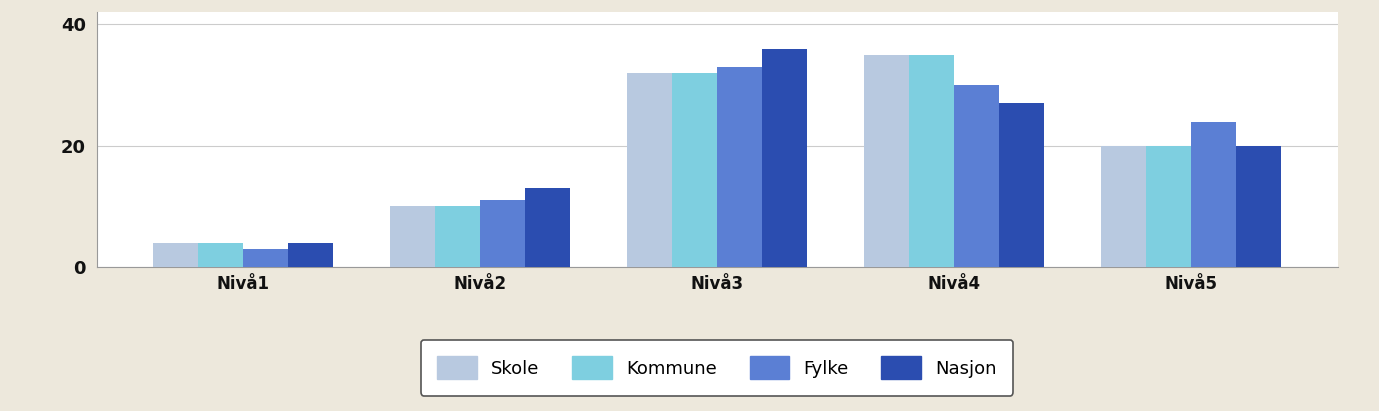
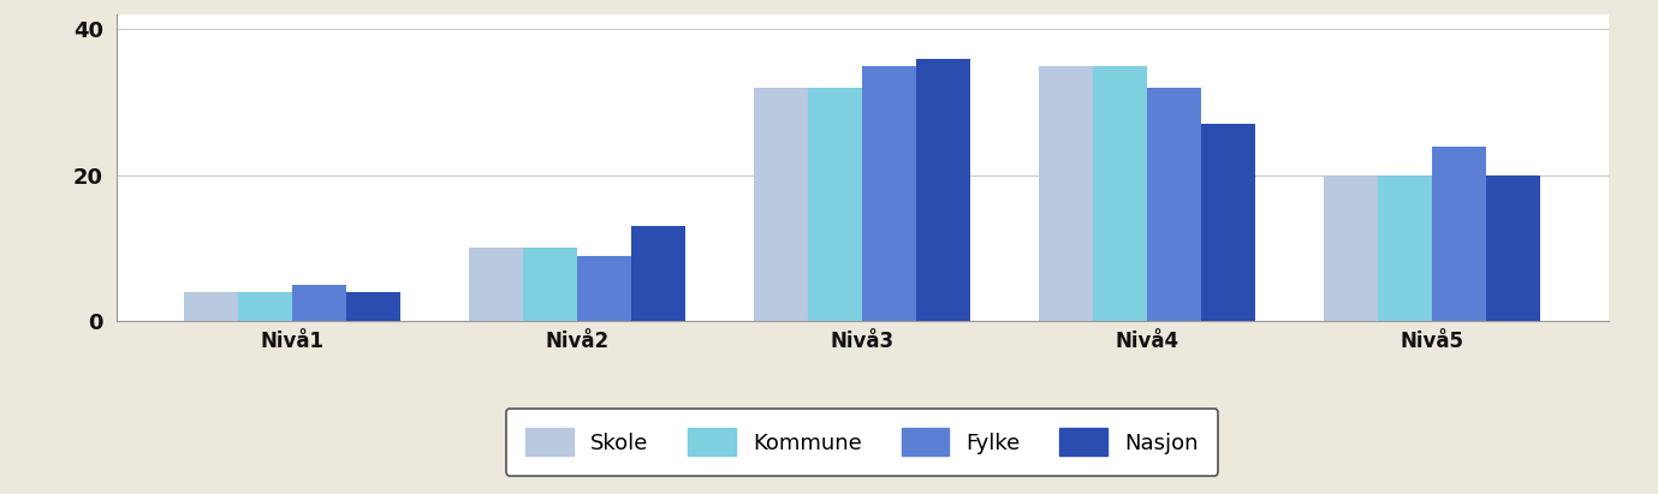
Fylke/Nivå1: 3 -> 5
Fylke/Nivå2: 11 -> 9
Fylke/Nivå3: 33 -> 35
Fylke/Nivå4: 30 -> 32
